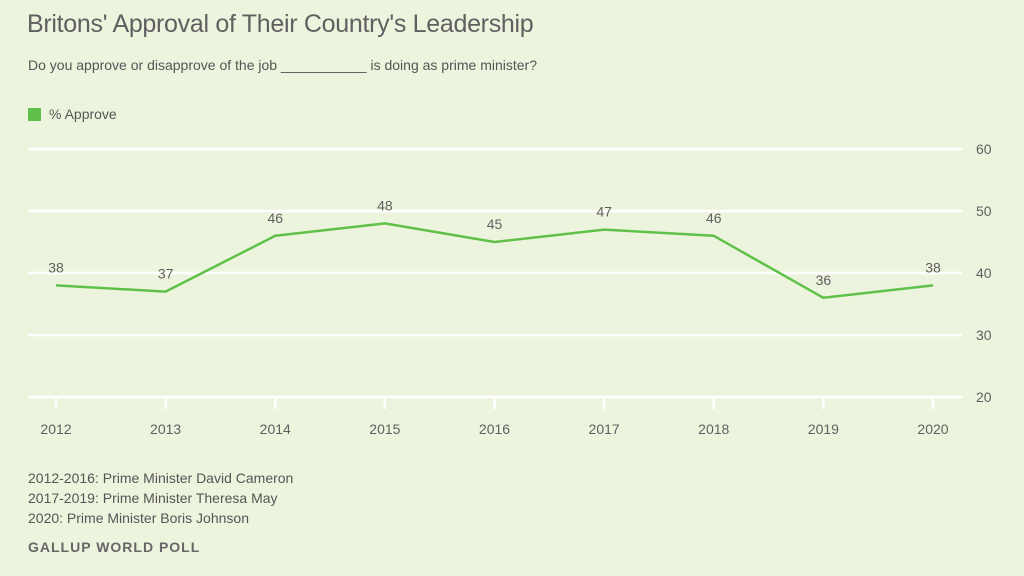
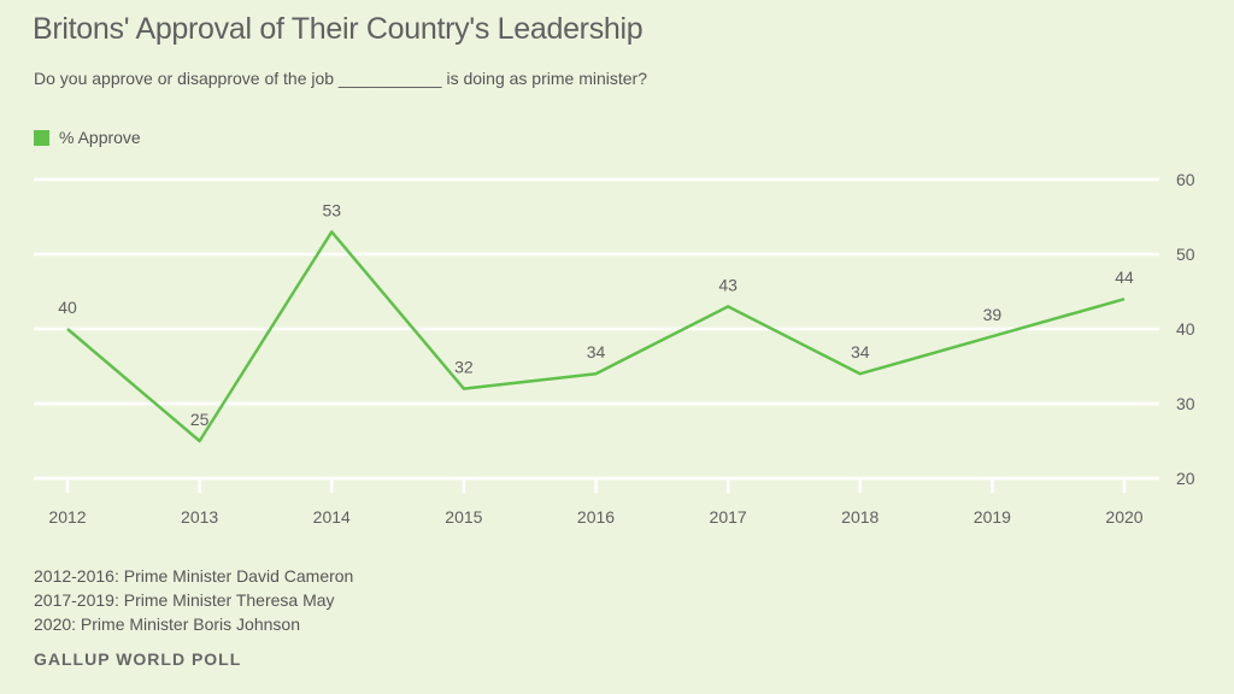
2012: 38 -> 40
2013: 37 -> 25
2014: 46 -> 53
2015: 48 -> 32
2016: 45 -> 34
2017: 47 -> 43
2018: 46 -> 34
2019: 36 -> 39
2020: 38 -> 44
